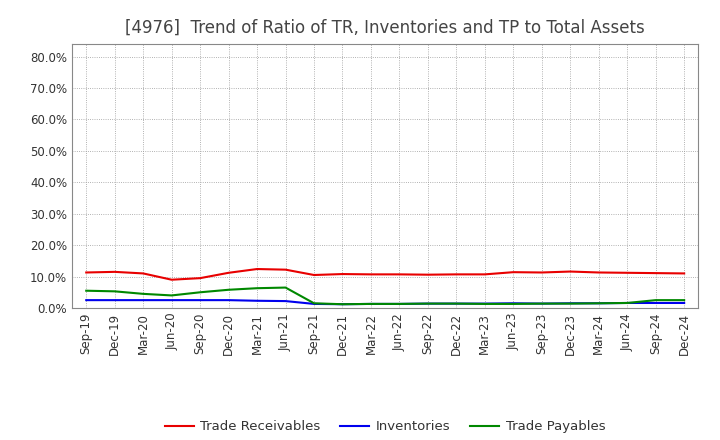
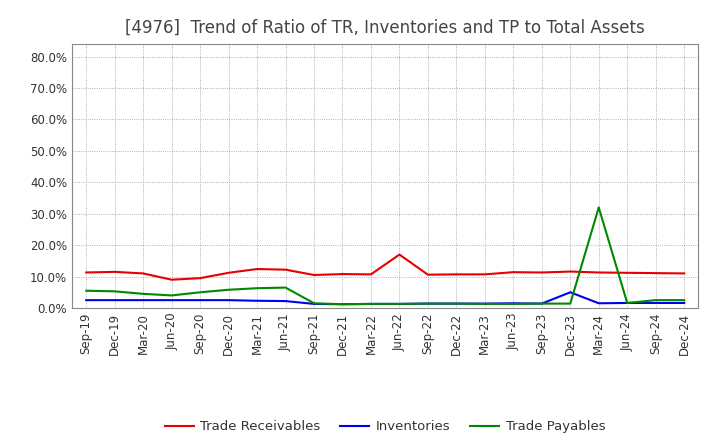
Trade Receivables/Jun-22: 10.7% -> 17.0%
Inventories/Dec-23: 1.5% -> 5.0%
Trade Payables/Mar-24: 1.5% -> 32.0%
